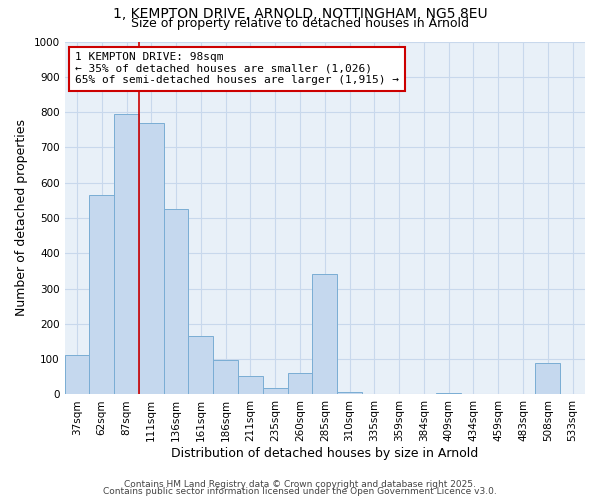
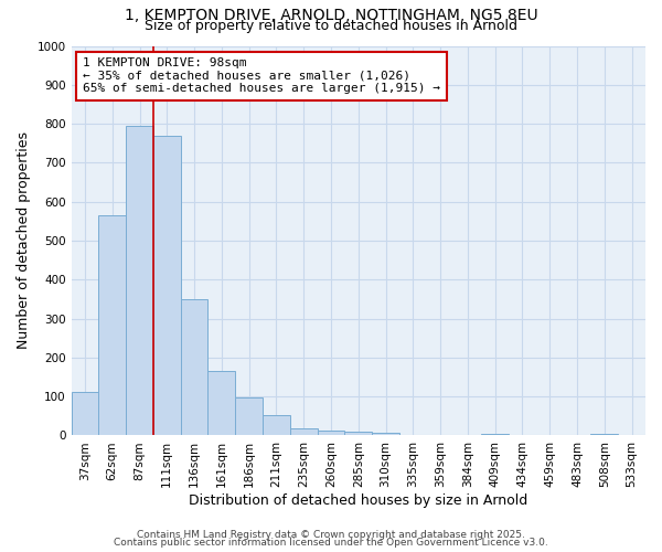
136sqm: 525 -> 350
260sqm: 60 -> 12
285sqm: 340 -> 10
508sqm: 90 -> 5
